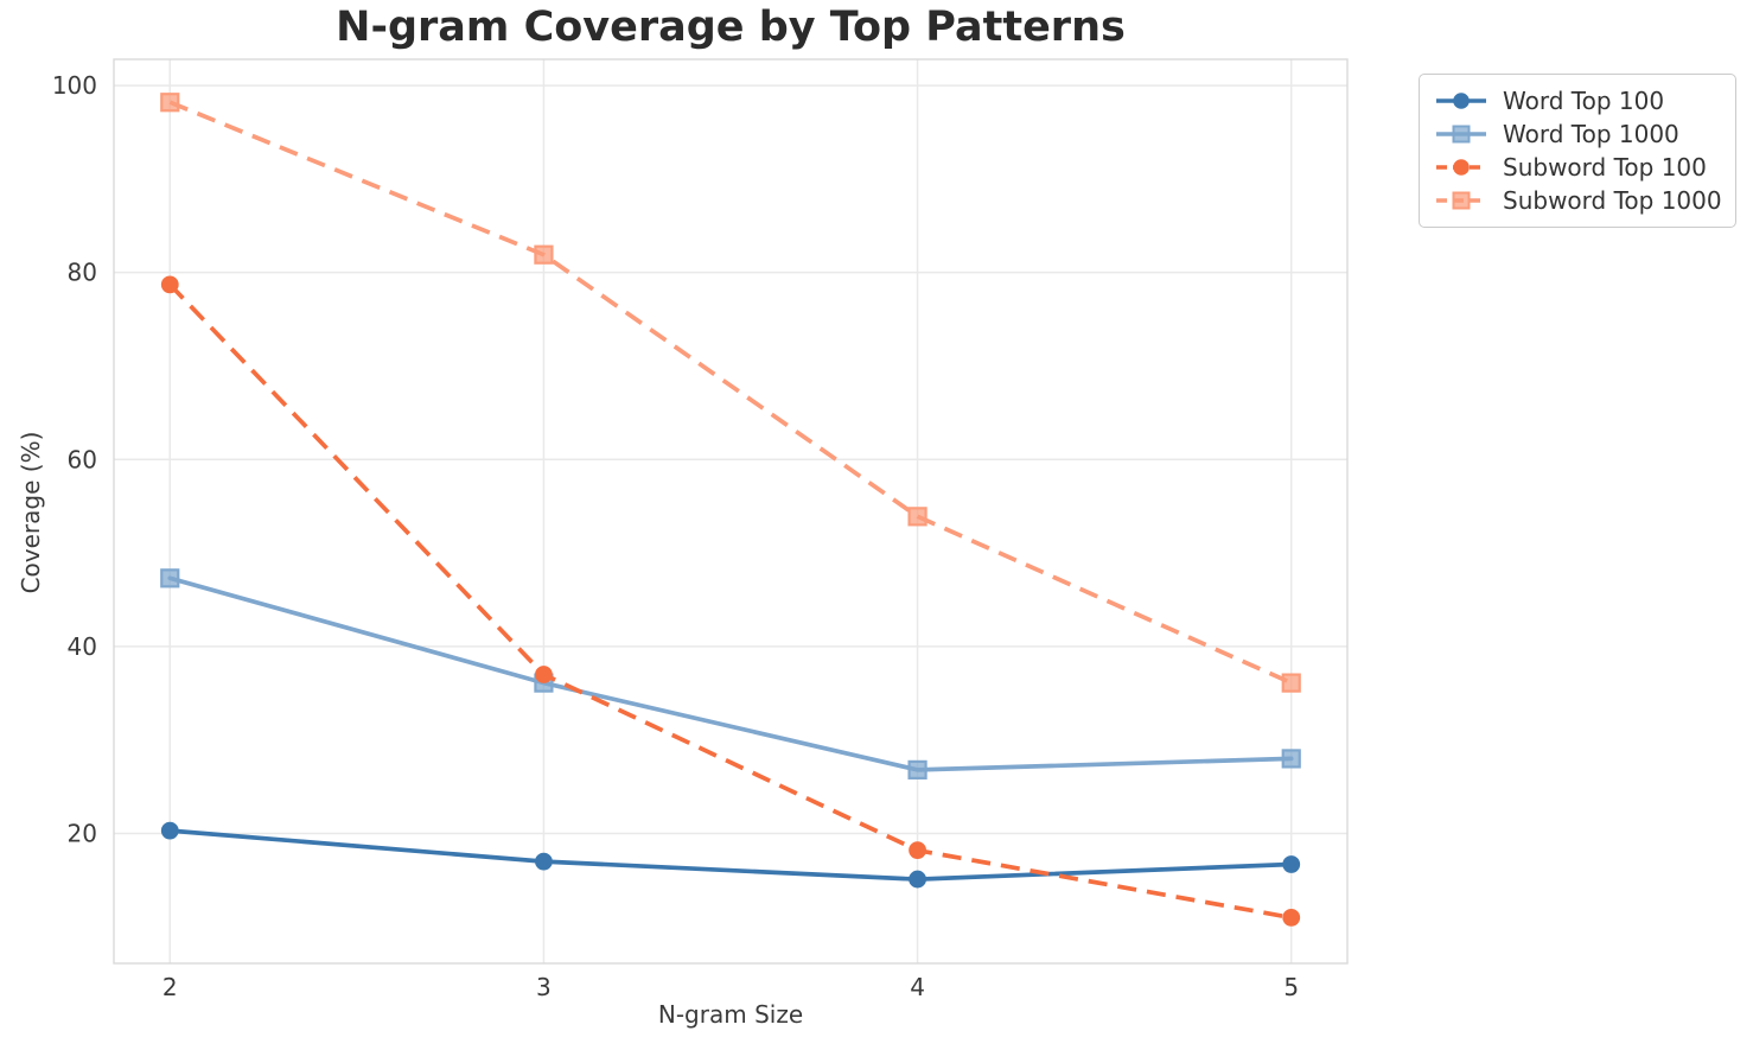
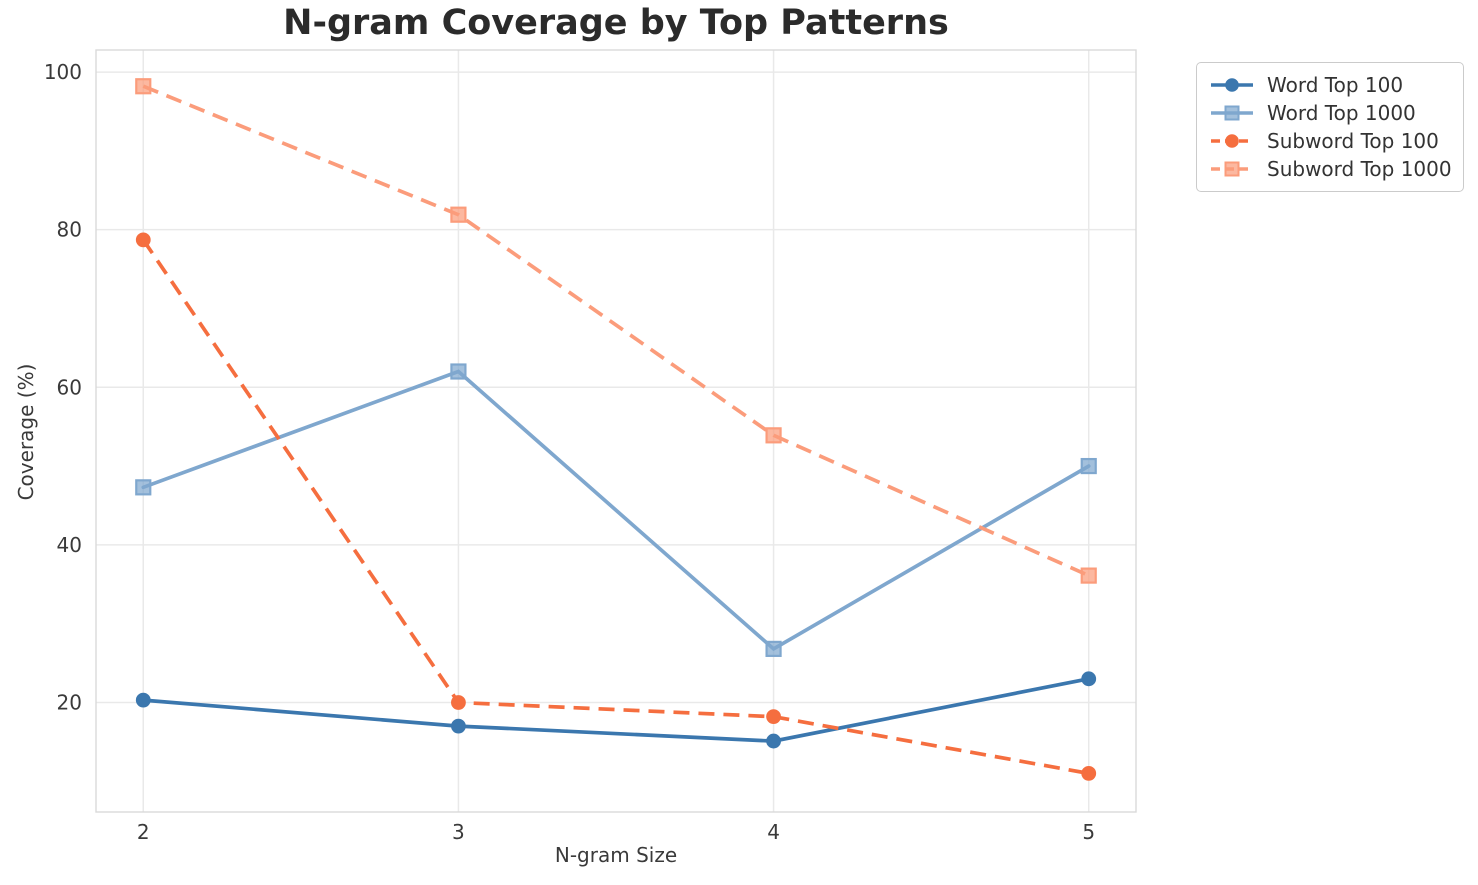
Word Top 1000/3: 36 -> 62
Subword Top 100/3: 37 -> 20
Word Top 100/5: 17 -> 23
Word Top 1000/5: 28 -> 50
